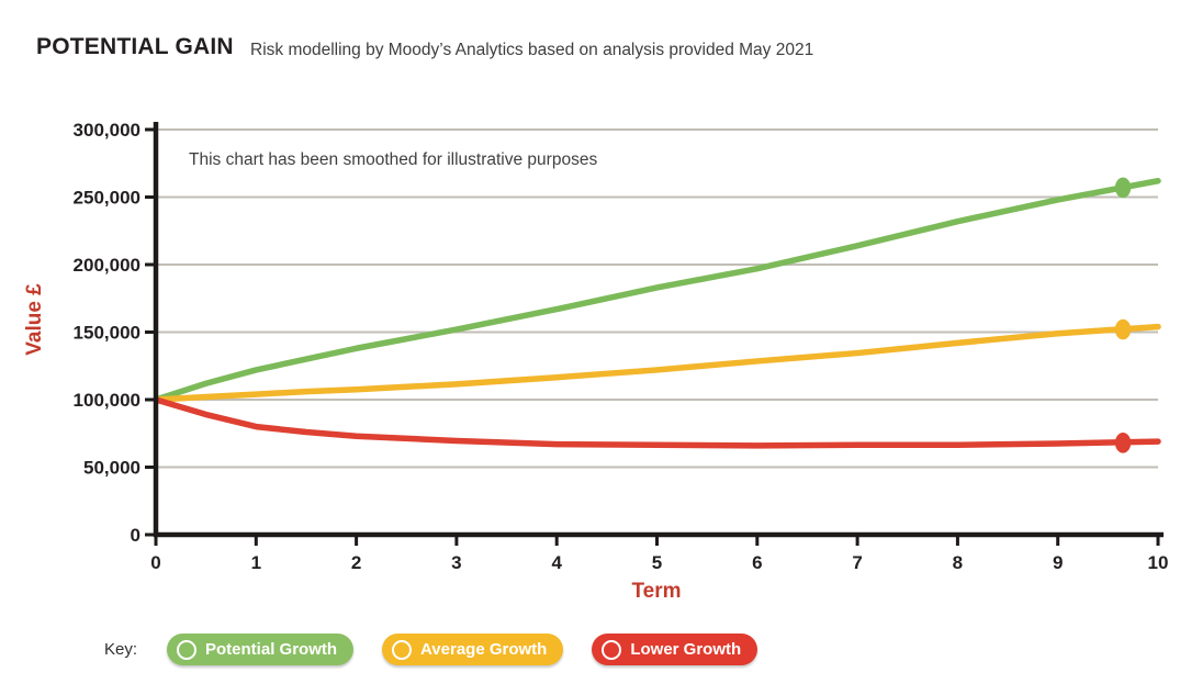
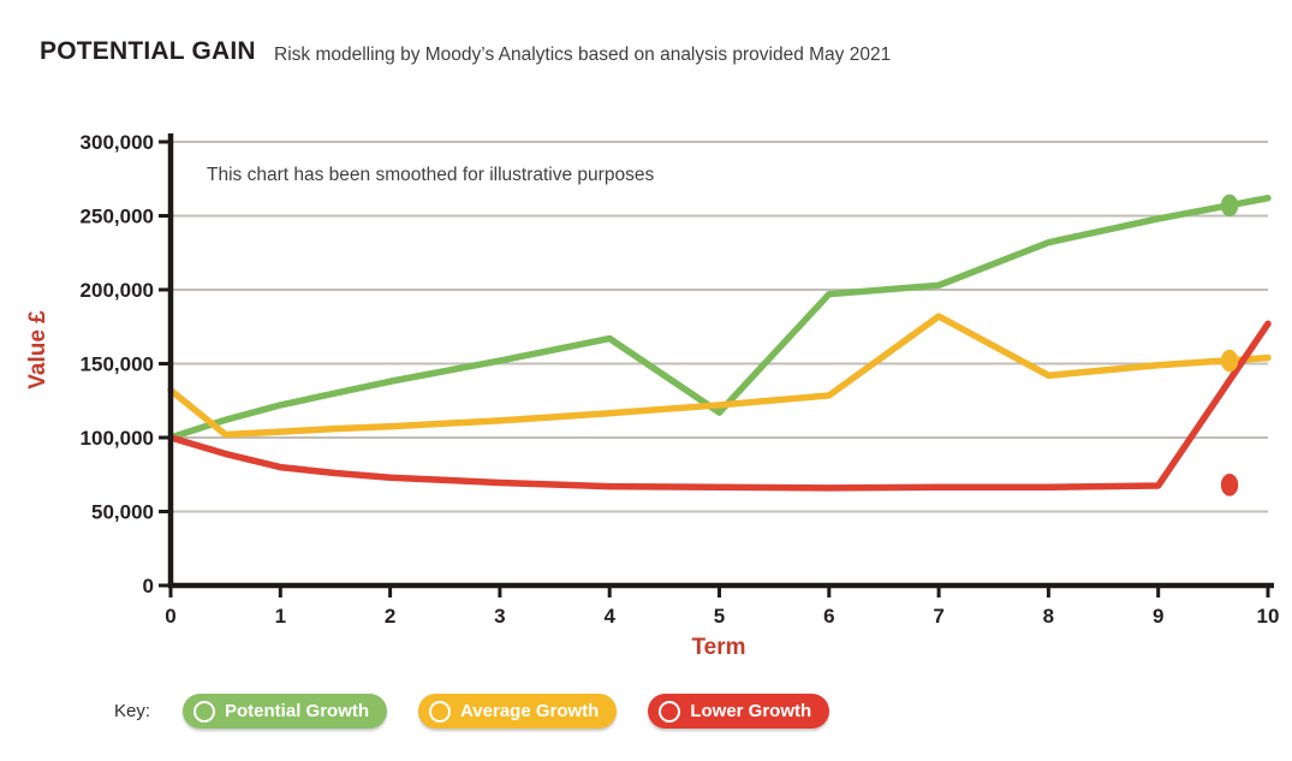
Average Growth/0: 100000 -> 132000
Potential Growth/5: 183000 -> 117000
Potential Growth/7: 214000 -> 203000
Average Growth/7: 134000 -> 182000
Lower Growth/10: 69000 -> 177000
